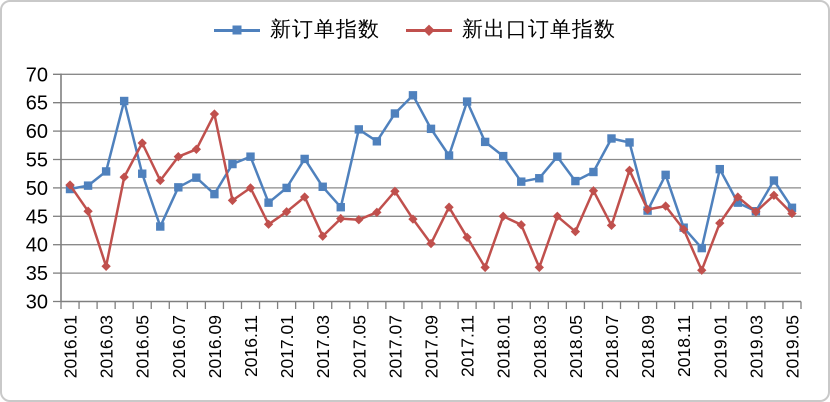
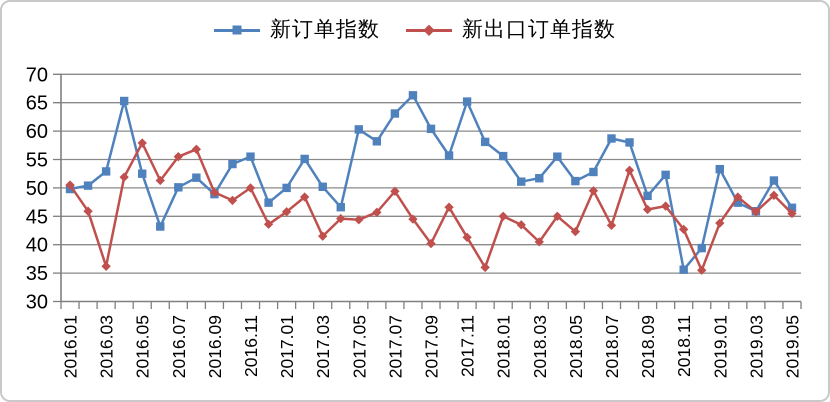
新出口订单指数/2016.09: 63 -> 49
新出口订单指数/2018.03: 36 -> 40
新订单指数/2018.09: 46 -> 49
新订单指数/2018.11: 43 -> 36
